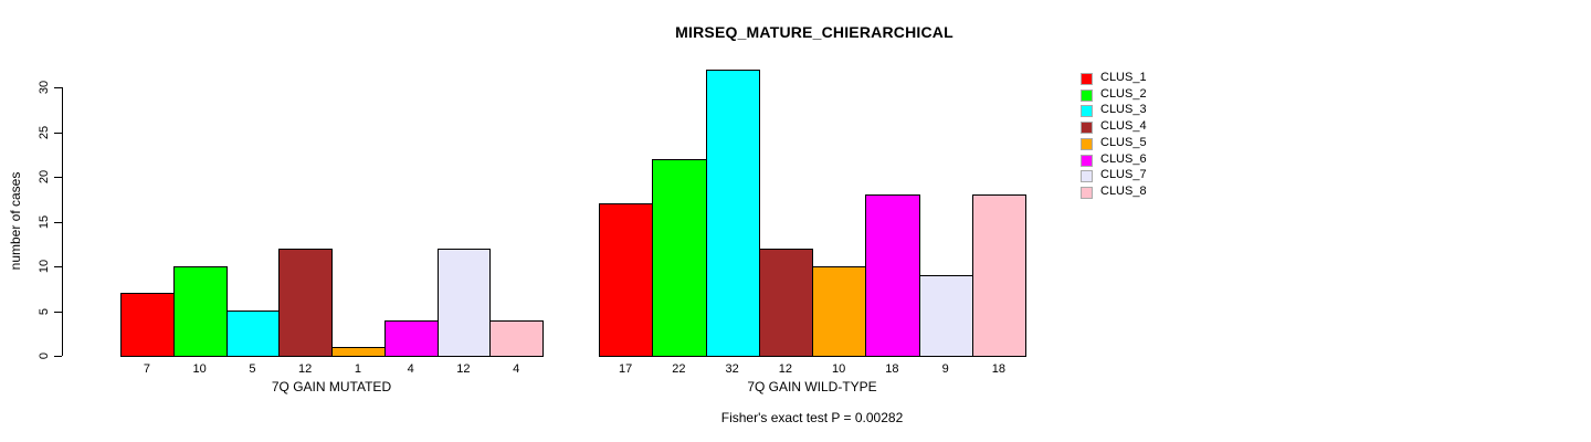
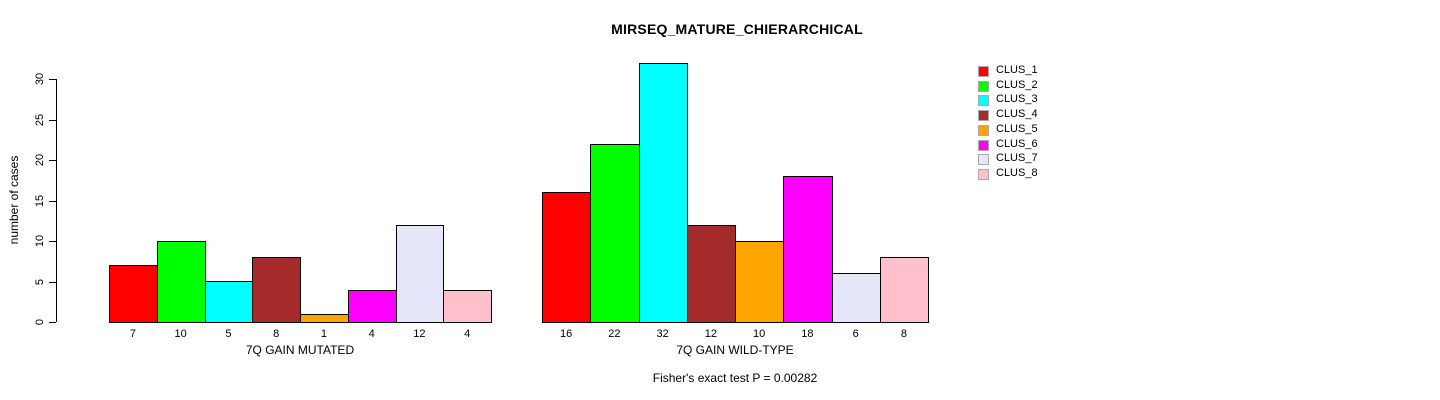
CLUS_4/7Q GAIN MUTATED: 12 -> 8
CLUS_1/7Q GAIN WILD-TYPE: 17 -> 16
CLUS_7/7Q GAIN WILD-TYPE: 9 -> 6
CLUS_8/7Q GAIN WILD-TYPE: 18 -> 8
